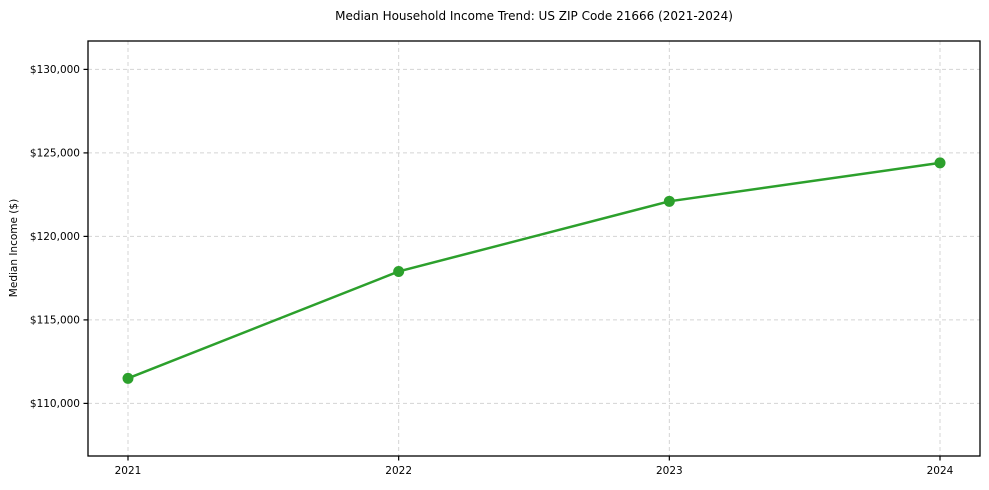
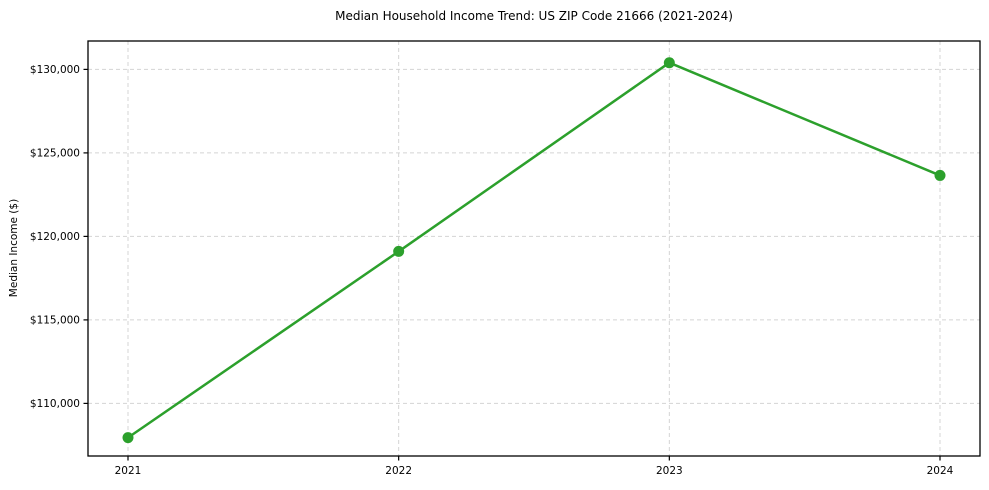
2021: $111500 -> $108000
2022: $117900 -> $119100
2023: $122100 -> $130400
2024: $124400 -> $123600
